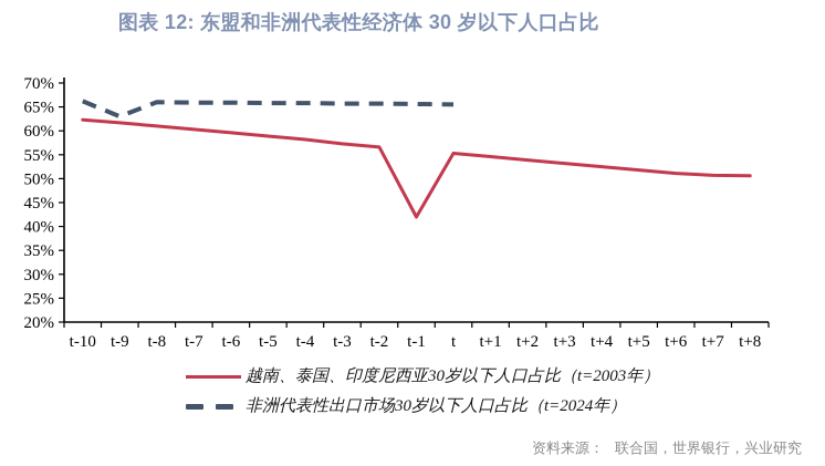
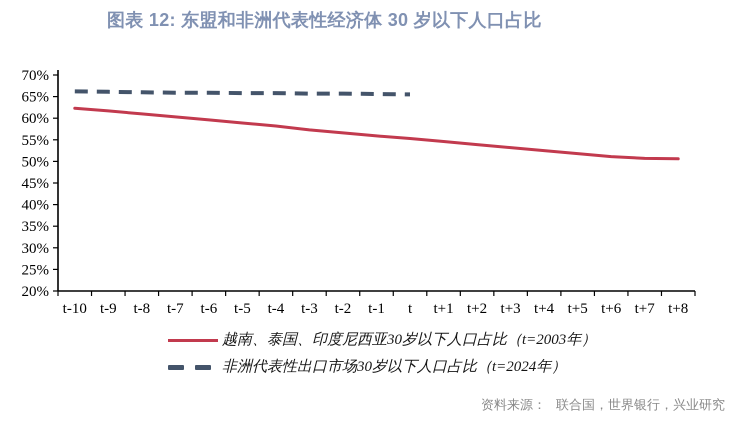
非洲代表性出口市场30岁以下人口占比（t=2024年）/t-9: 63% -> 66%
越南、泰国、印度尼西亚30岁以下人口占比（t=2003年）/t-1: 42% -> 56%
